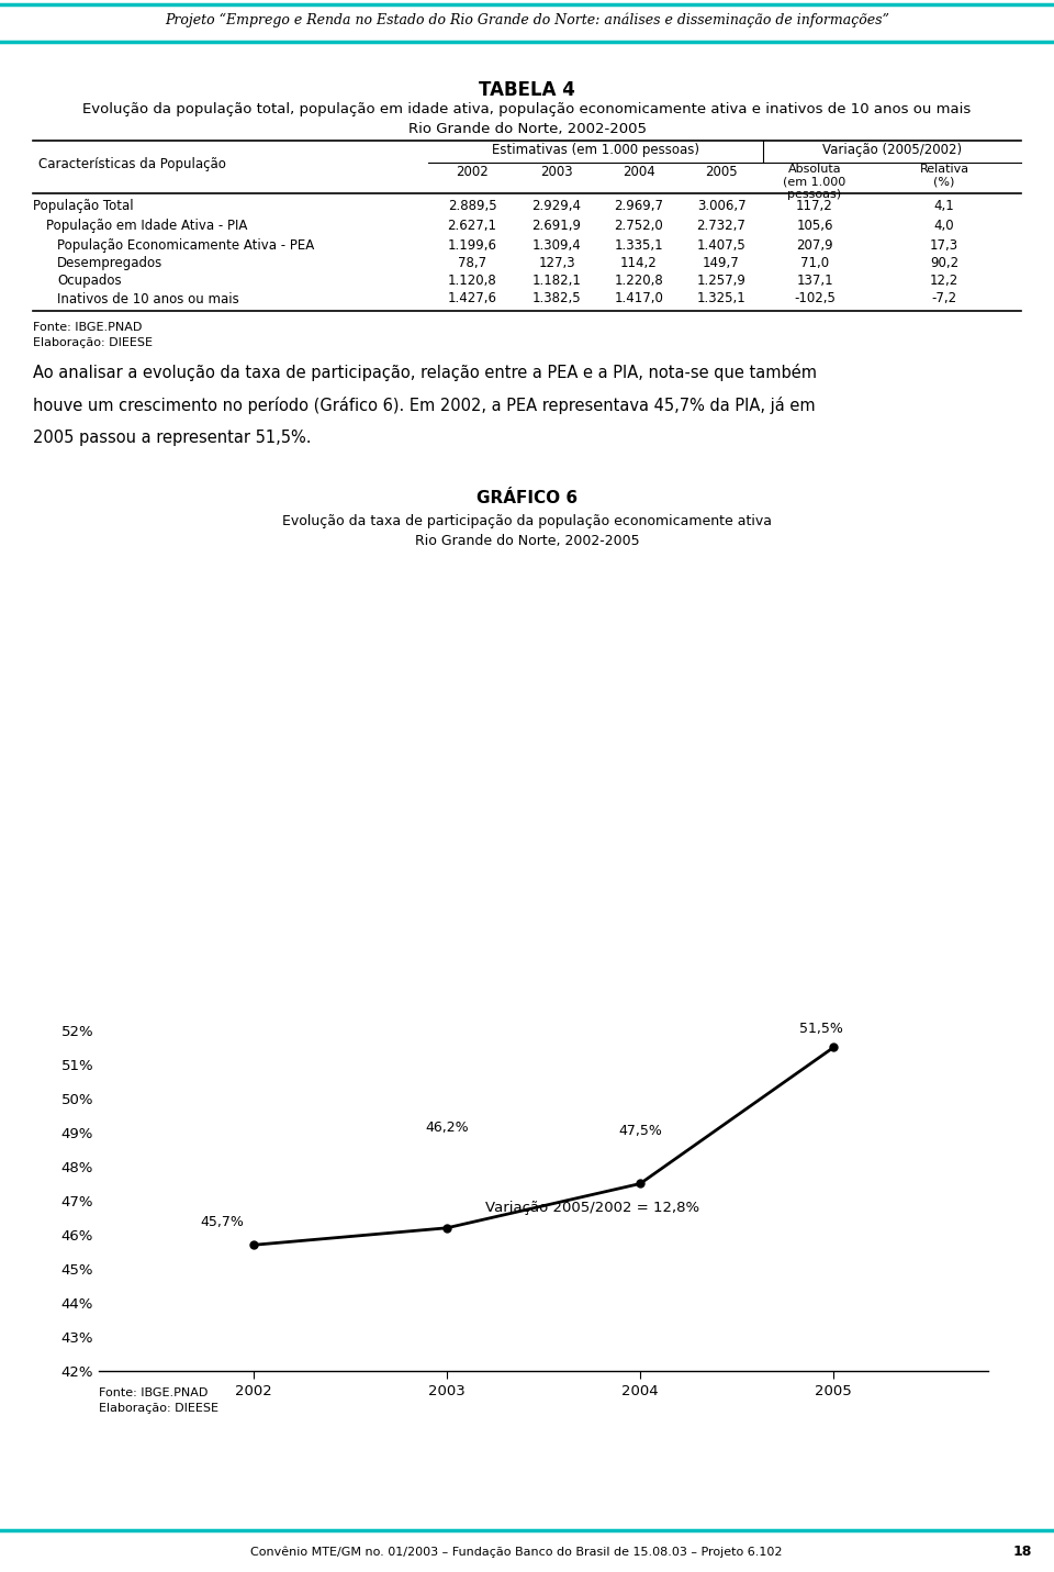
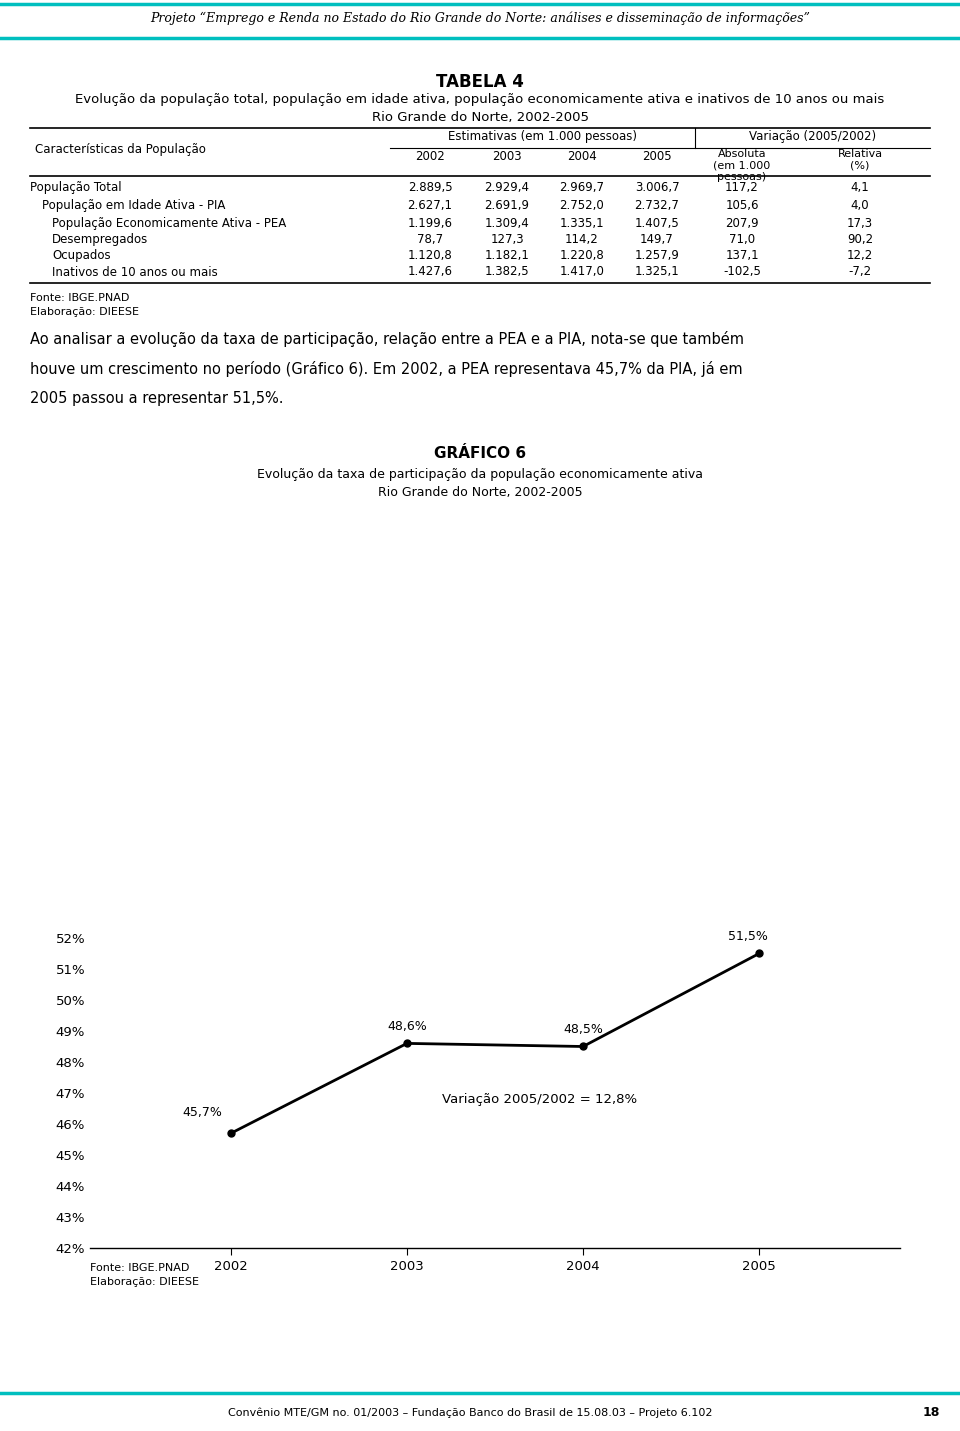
2003: 46,2% -> 48,6%
2004: 47,5% -> 48,5%
